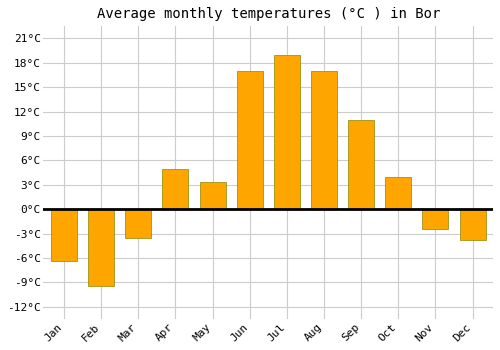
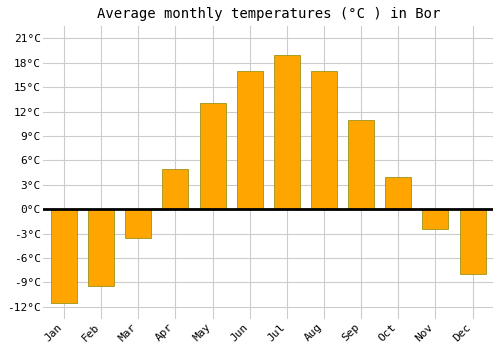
Jan: -6.4°C -> -11.5°C
May: 3.4°C -> 13.0°C
Dec: -3.8°C -> -8.0°C
